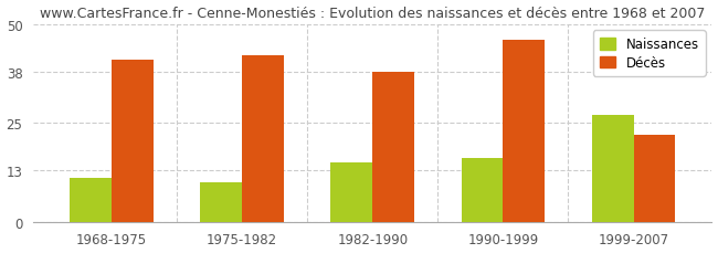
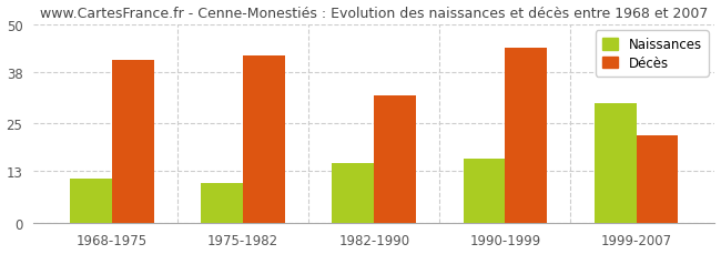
Décès/1982-1990: 38 -> 32
Décès/1990-1999: 46 -> 44
Naissances/1999-2007: 27 -> 30
